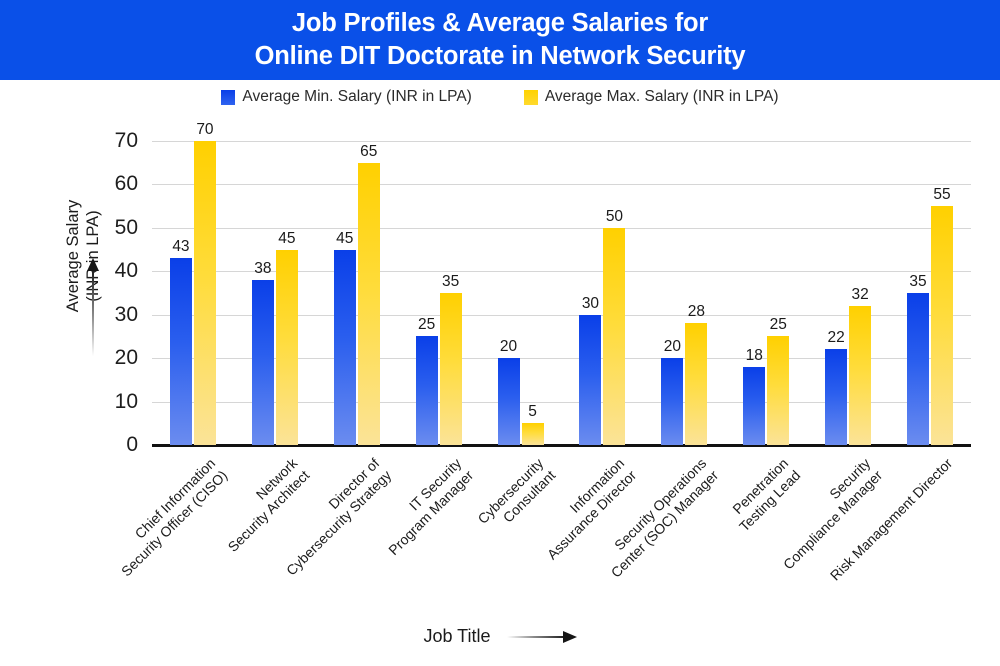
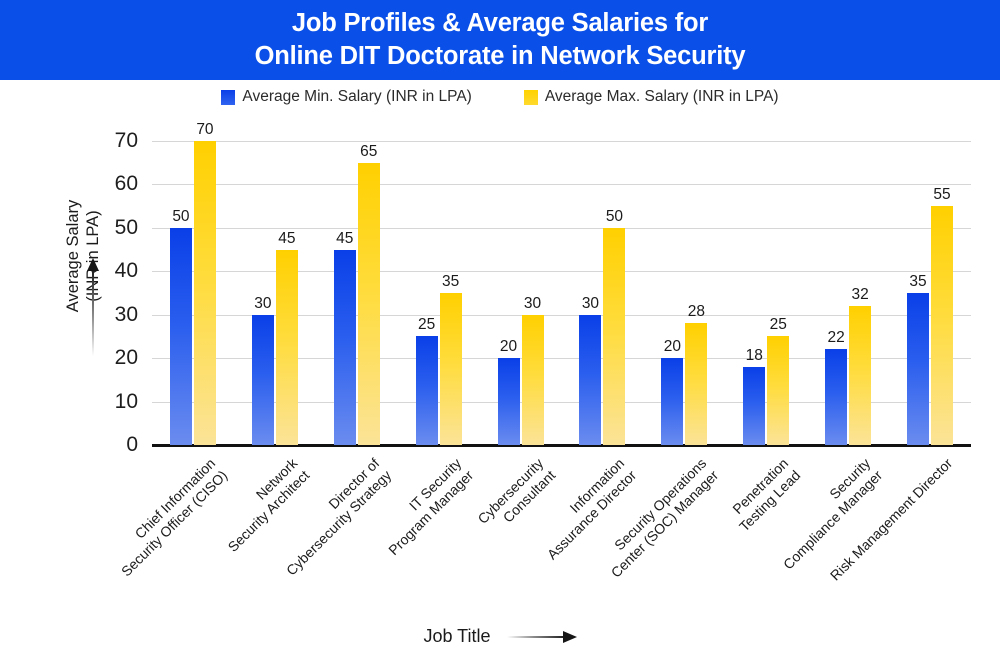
Average Min. Salary (INR in LPA)/Chief Information Security Officer (CISO): 43 -> 50
Average Min. Salary (INR in LPA)/Network Security Architect: 38 -> 30
Average Max. Salary (INR in LPA)/Cybersecurity Consultant: 5 -> 30
